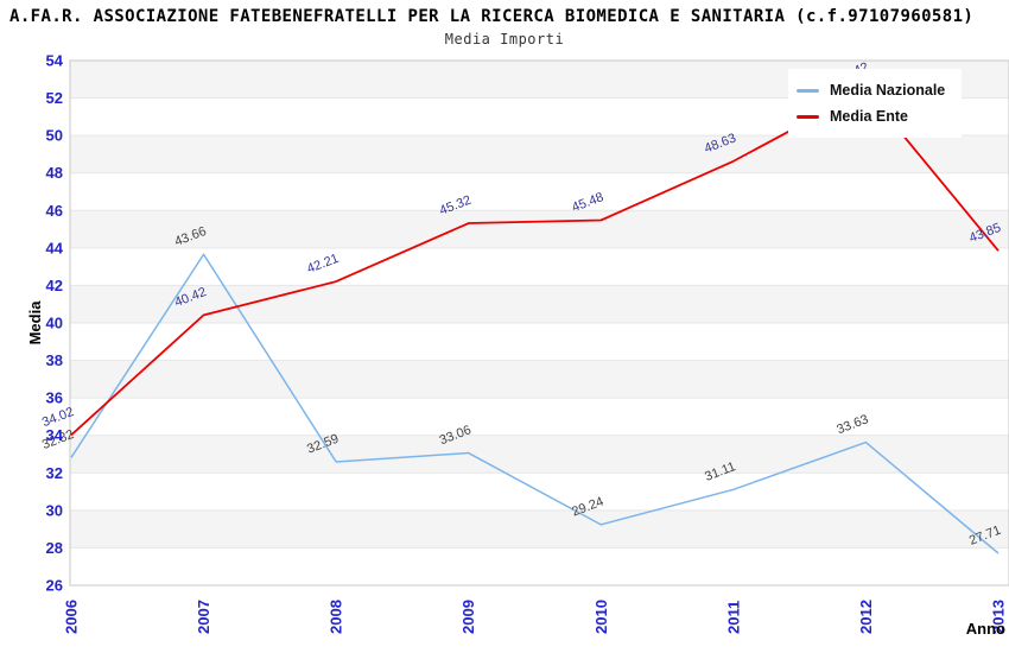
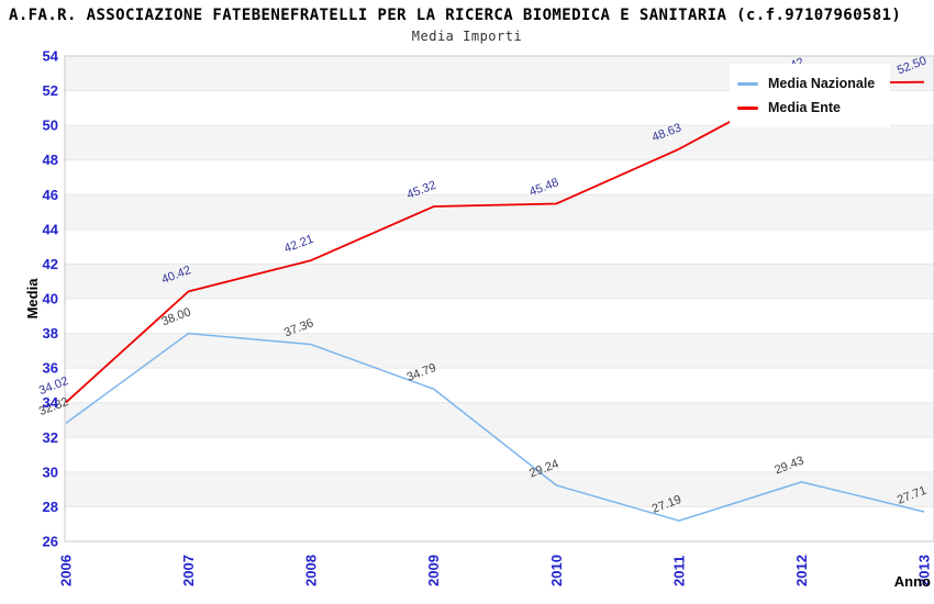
Media Nazionale/2007: 43.66 -> 38.00
Media Nazionale/2008: 32.59 -> 37.36
Media Nazionale/2009: 33.06 -> 34.79
Media Nazionale/2011: 31.11 -> 27.19
Media Nazionale/2012: 33.63 -> 29.43
Media Ente/2013: 43.85 -> 52.50
